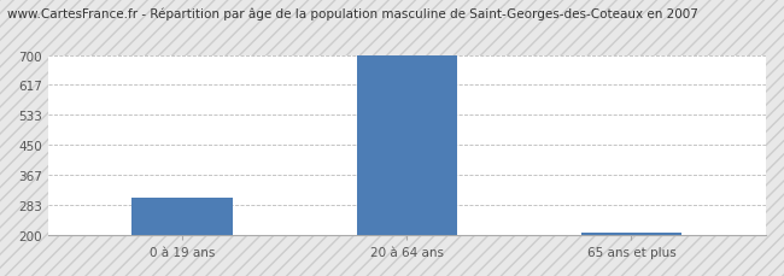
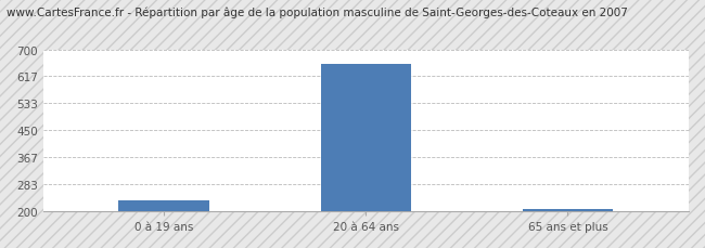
0 à 19 ans: 305 -> 235
20 à 64 ans: 700 -> 655
